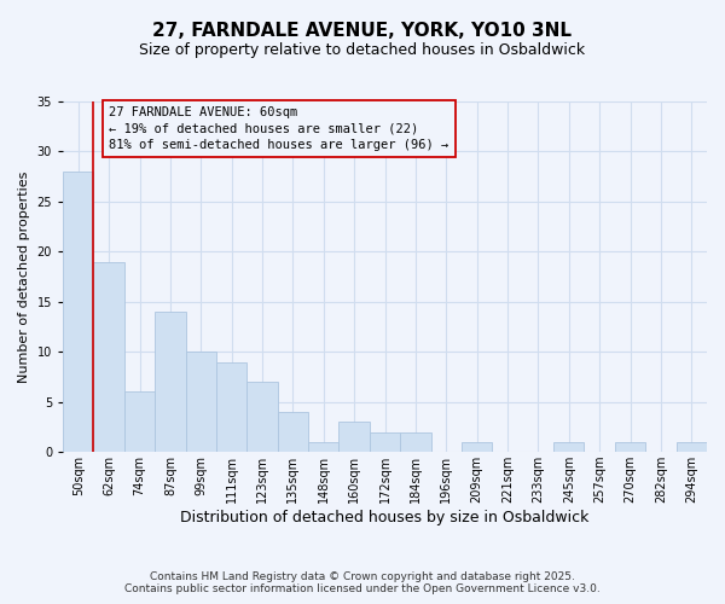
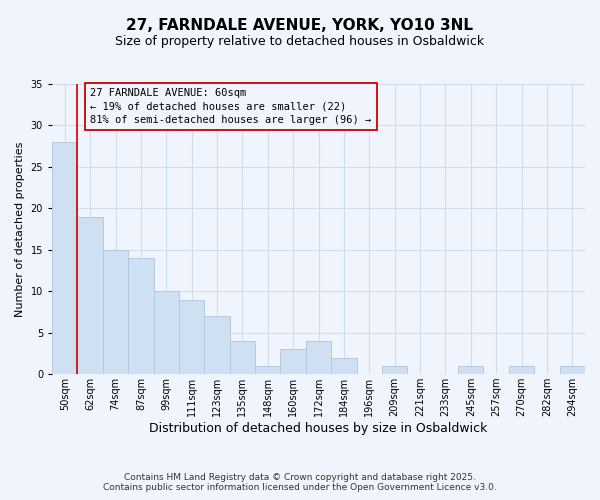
74sqm: 6 -> 15
172sqm: 2 -> 4
